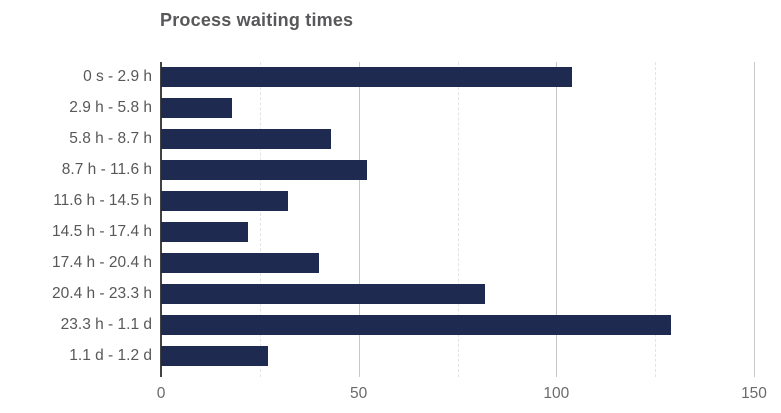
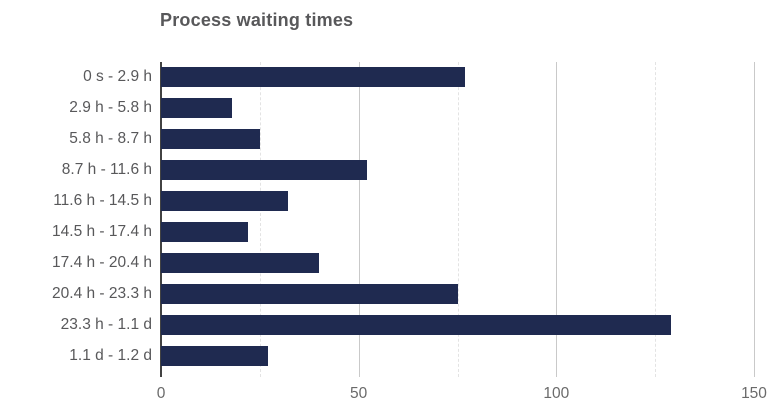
0 s - 2.9 h: 104 -> 77
5.8 h - 8.7 h: 43 -> 25
20.4 h - 23.3 h: 82 -> 75
